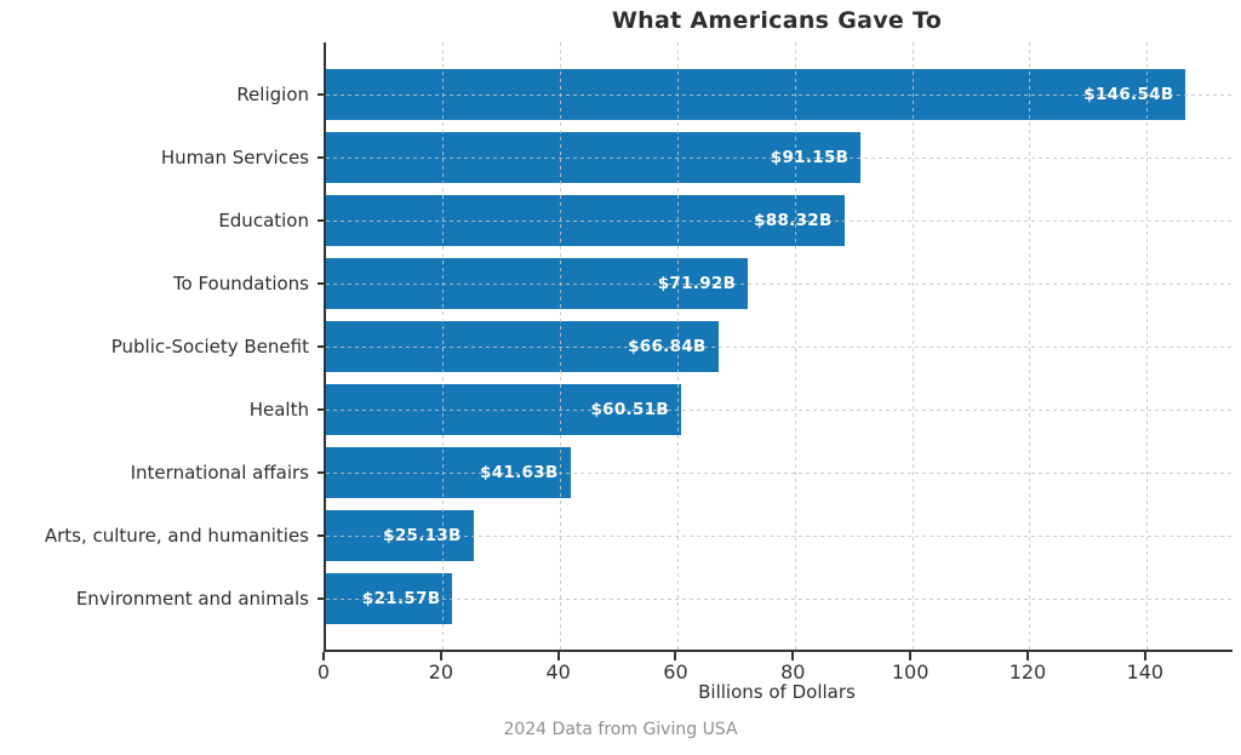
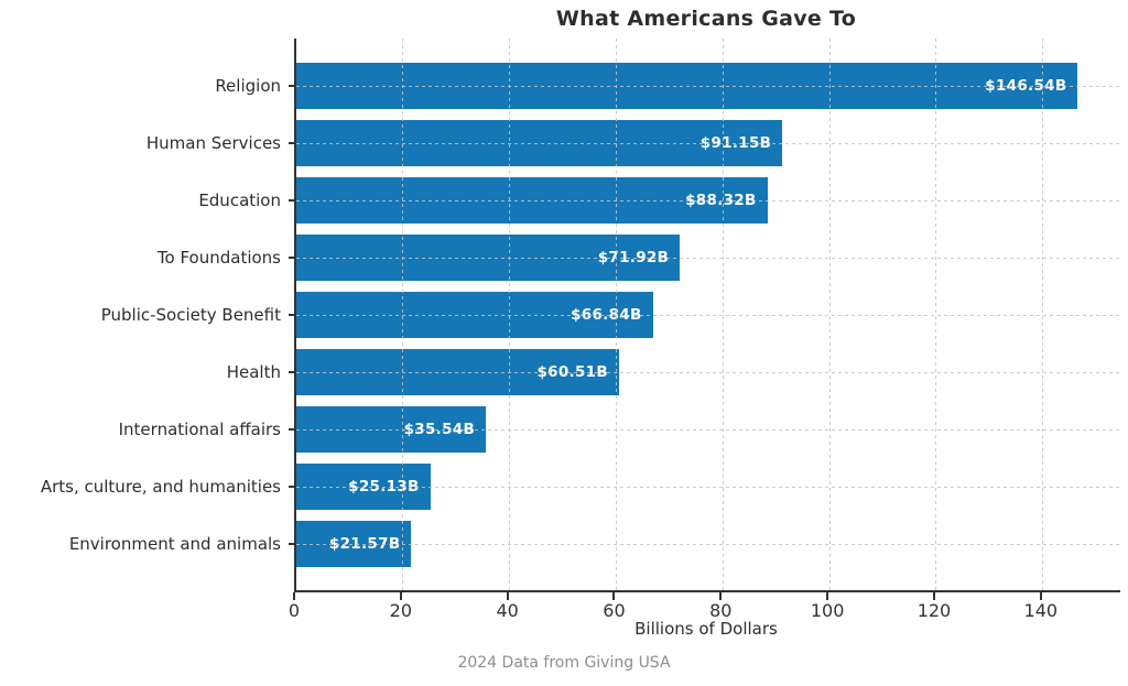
International affairs: $41.63B -> $35.54B
